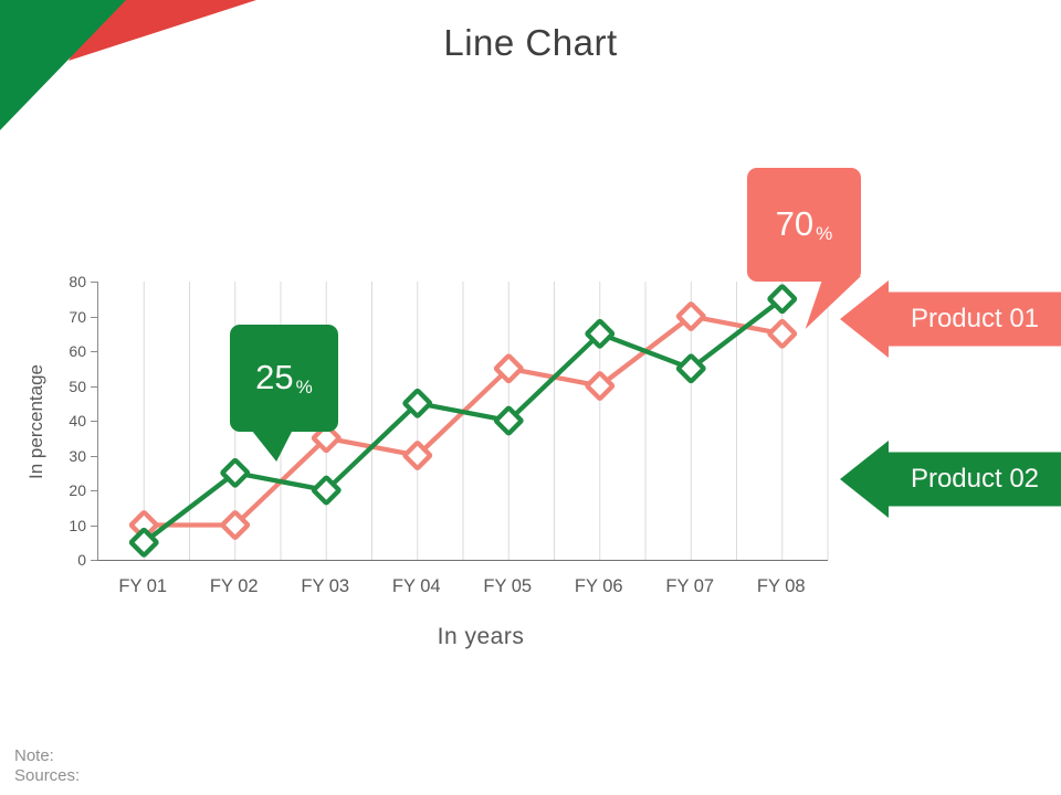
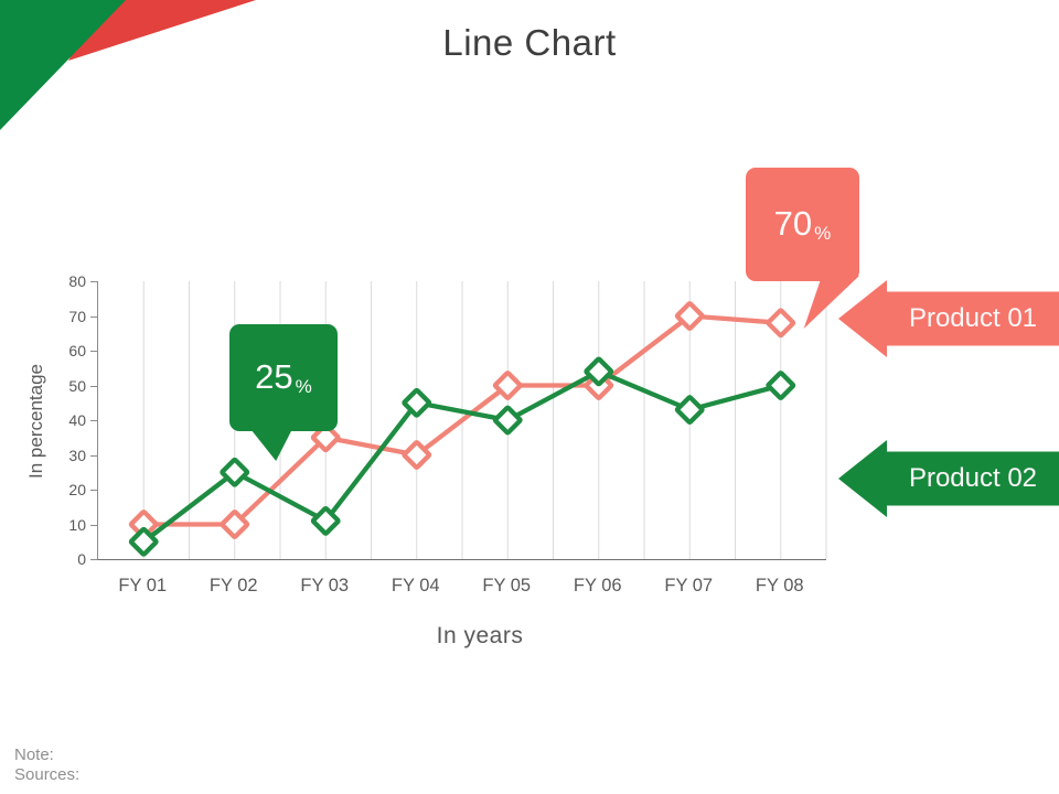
Product 02/FY 03: 20 -> 11
Product 01/FY 05: 55 -> 50
Product 02/FY 06: 65 -> 54
Product 02/FY 07: 55 -> 43
Product 01/FY 08: 65 -> 68
Product 02/FY 08: 75 -> 50
